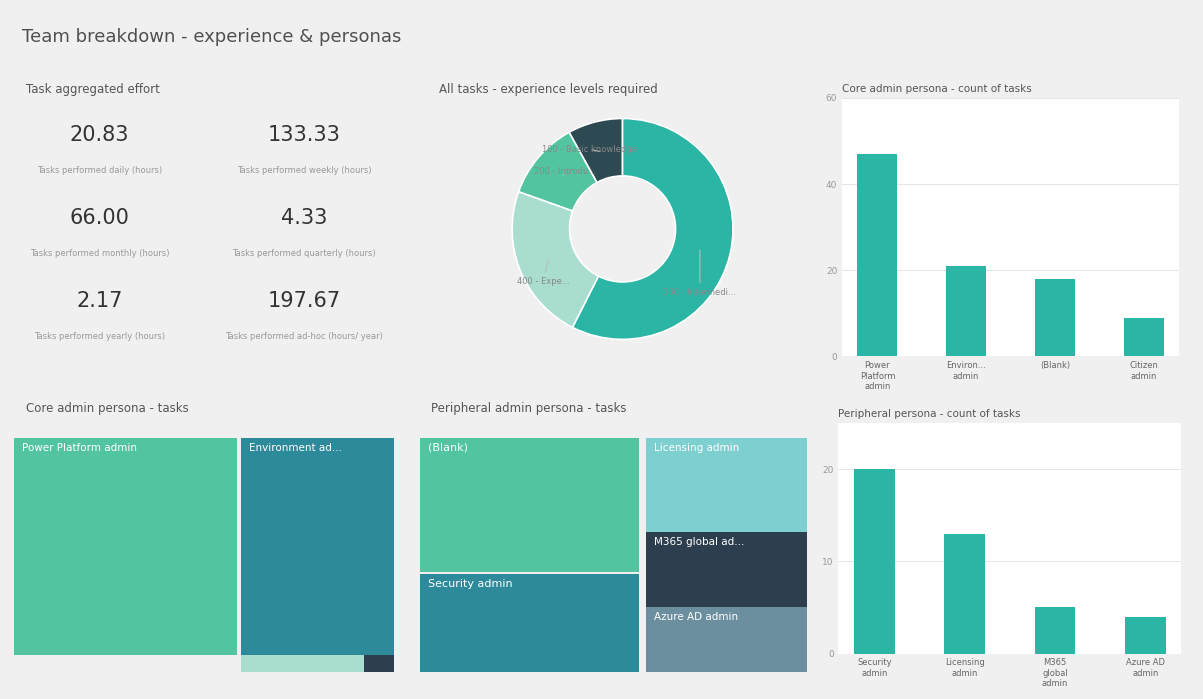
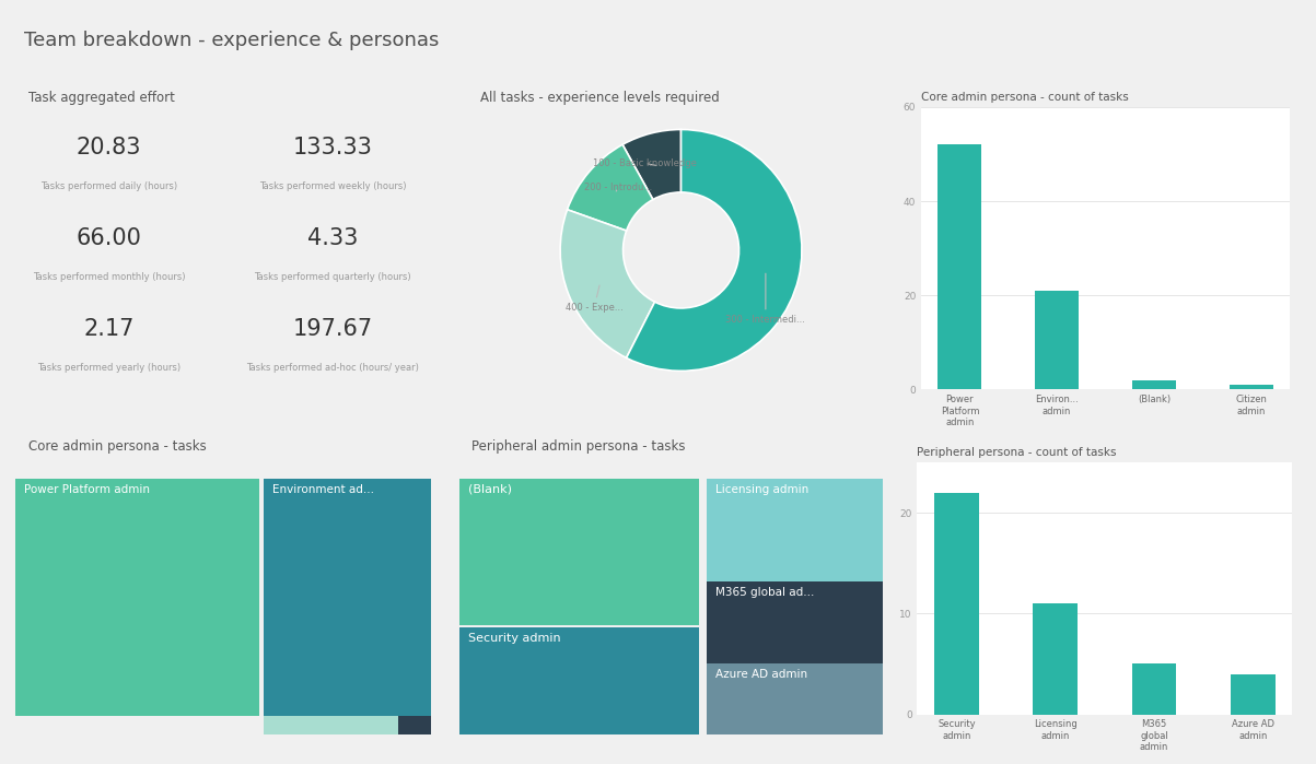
Core admin persona - count of tasks/Power Platform admin: 47 -> 52
Core admin persona - count of tasks/(Blank): 18 -> 2
Core admin persona - count of tasks/Citizen admin: 9 -> 1
Peripheral persona - count of tasks/Security admin: 20 -> 22
Peripheral persona - count of tasks/Licensing admin: 13 -> 11
